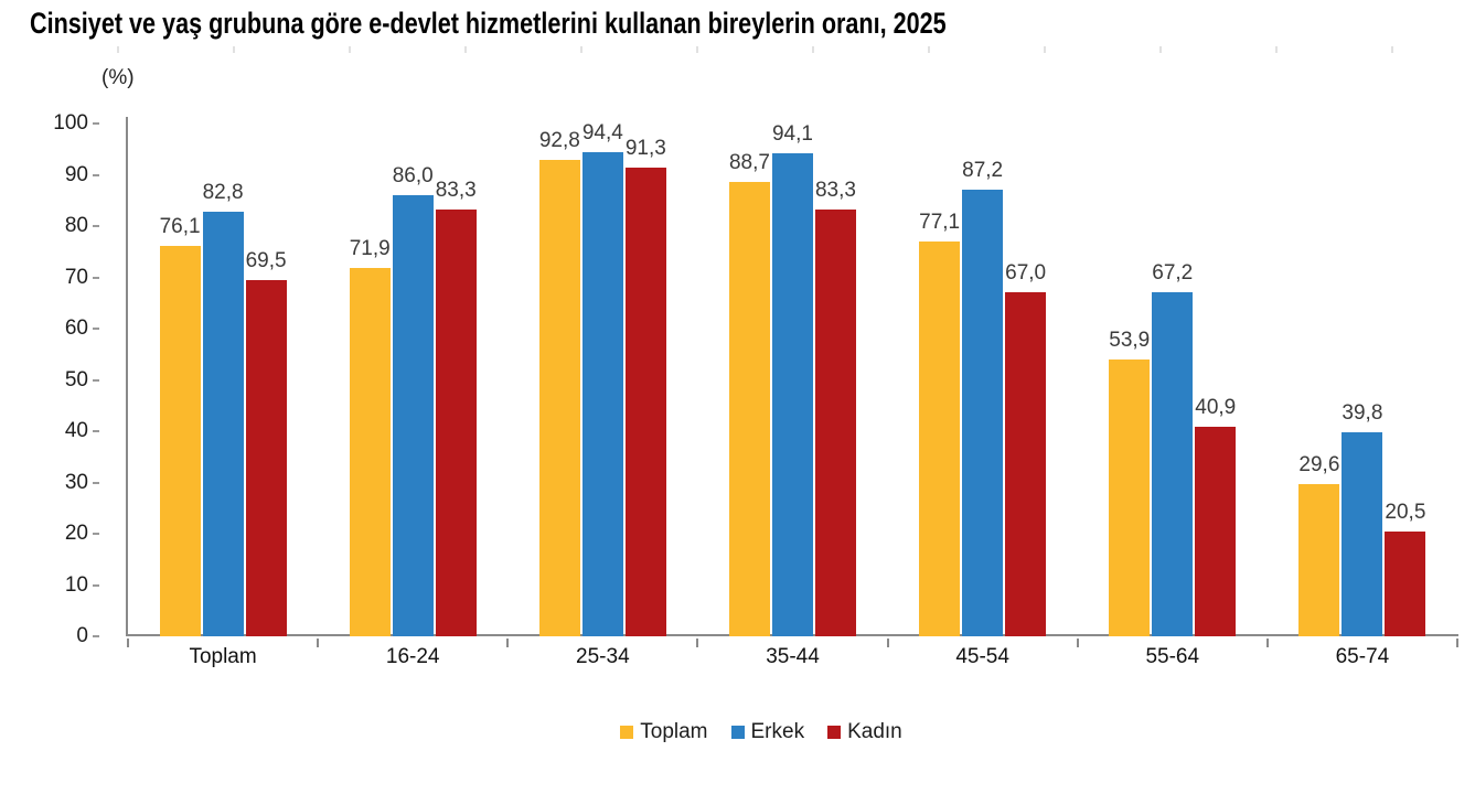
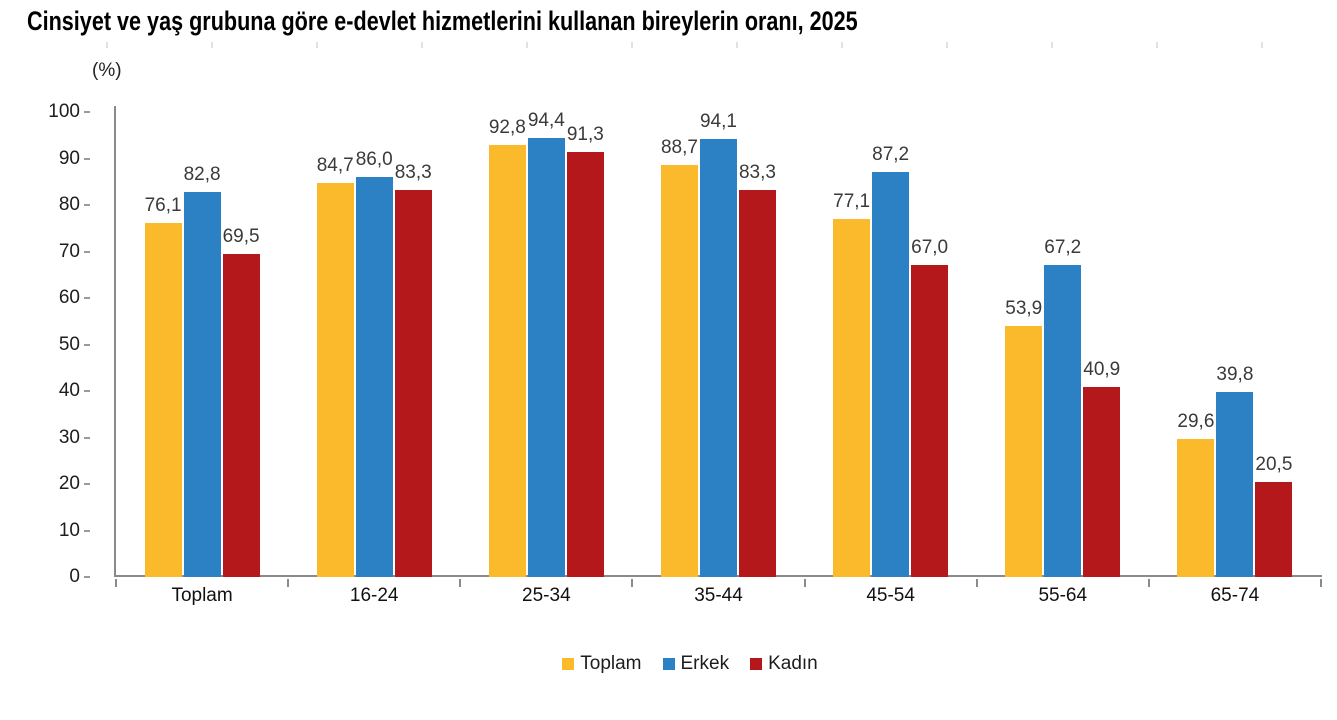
Toplam/16-24: 71,9 -> 84,7
